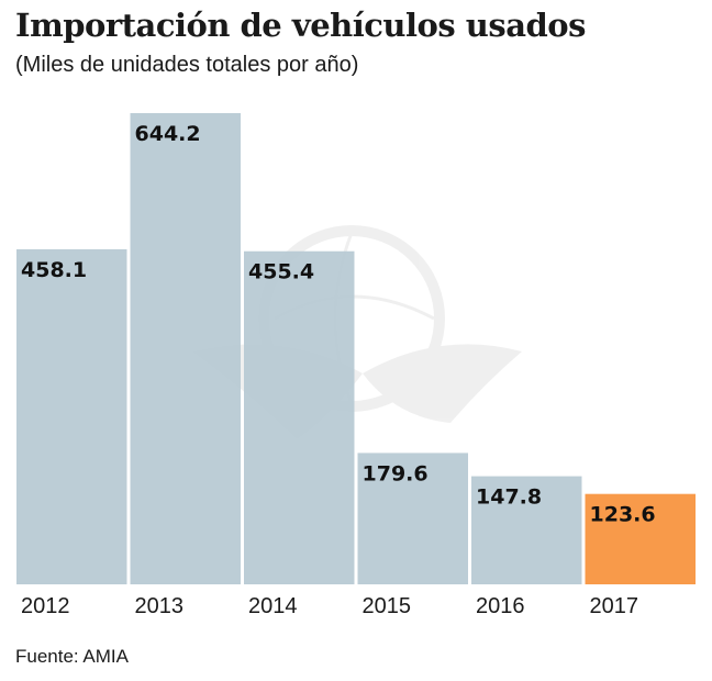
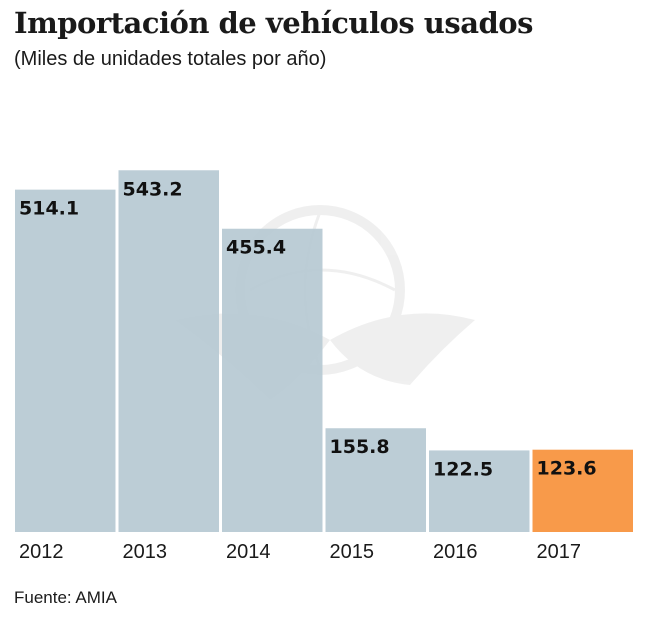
2012: 458.1 -> 514.1
2013: 644.2 -> 543.2
2015: 179.6 -> 155.8
2016: 147.8 -> 122.5
